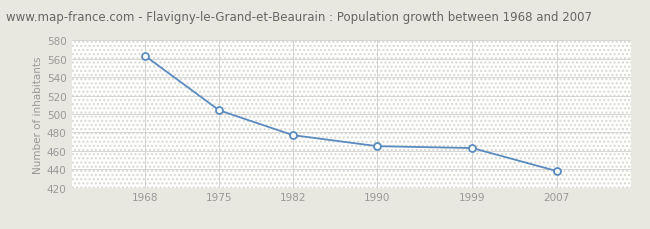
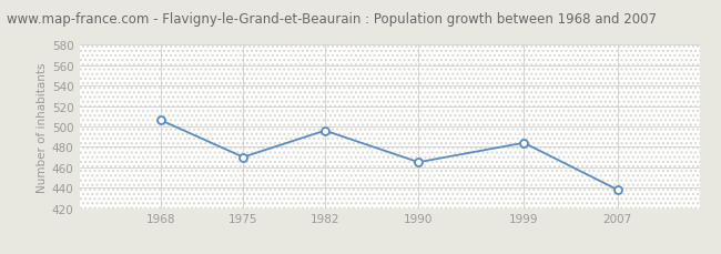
1968: 563 -> 506
1975: 504 -> 470
1982: 477 -> 496
1999: 463 -> 484
